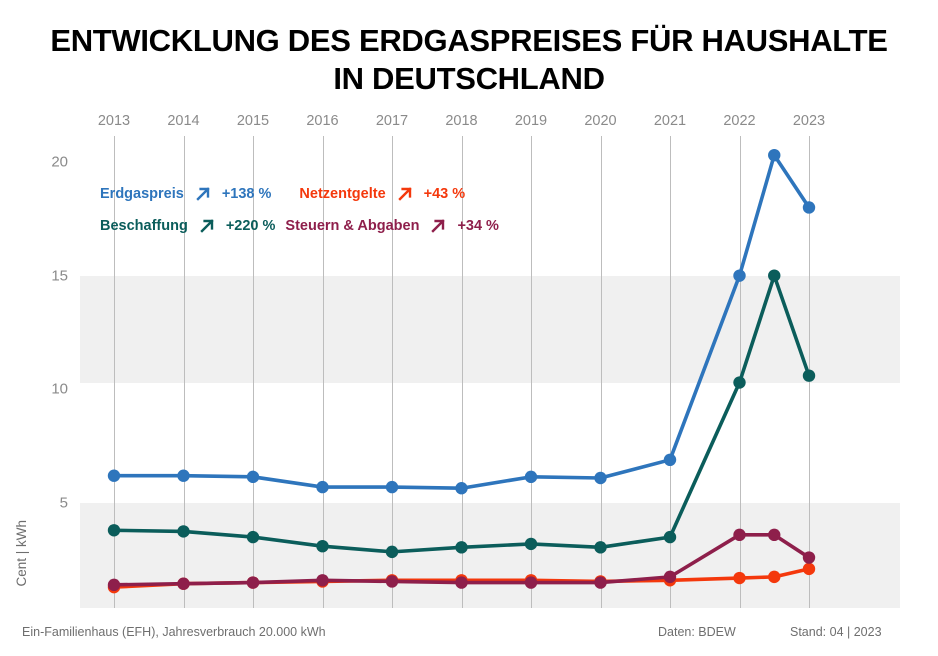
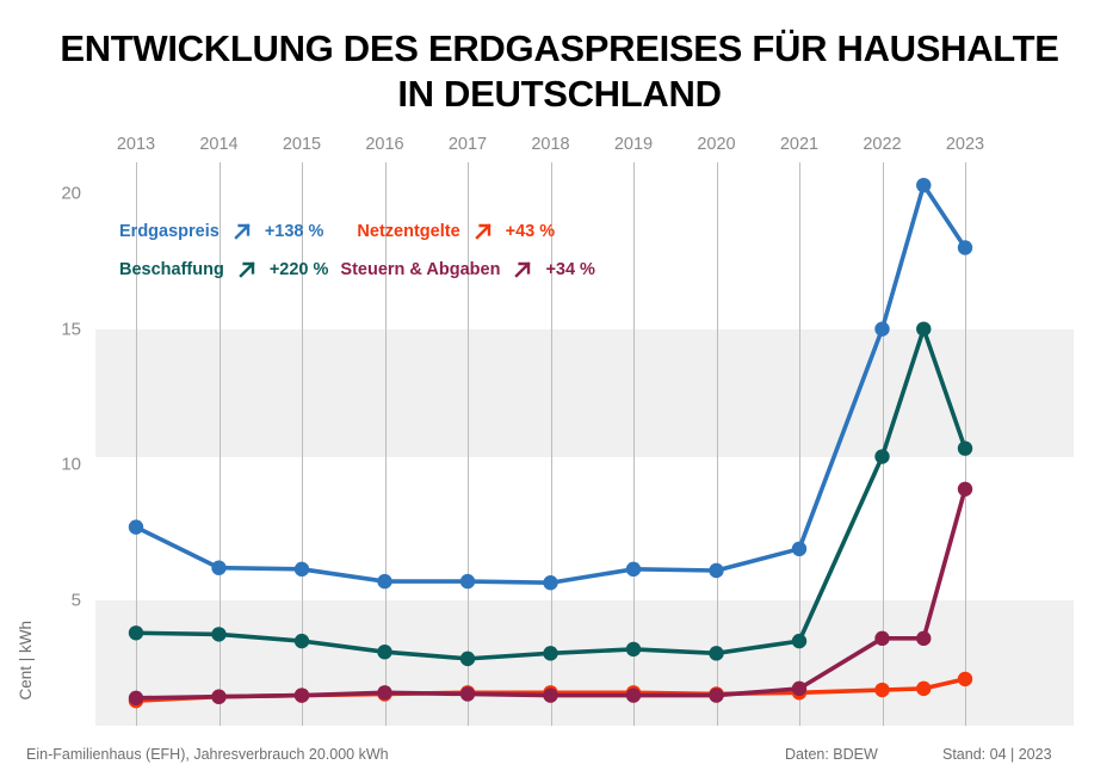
Erdgaspreis/2013: 6.2 -> 7.7
Steuern & Abgaben/2023: 2.6 -> 9.1
